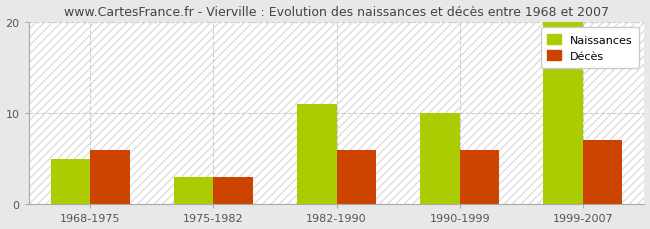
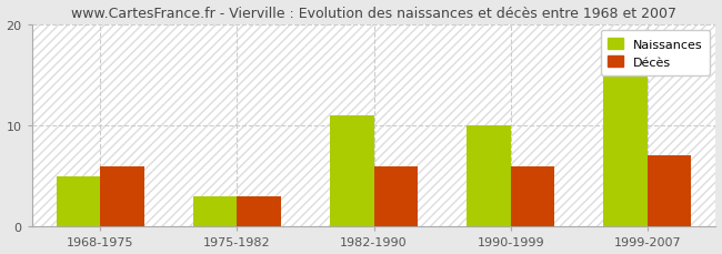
Naissances/1999-2007: 20 -> 19
